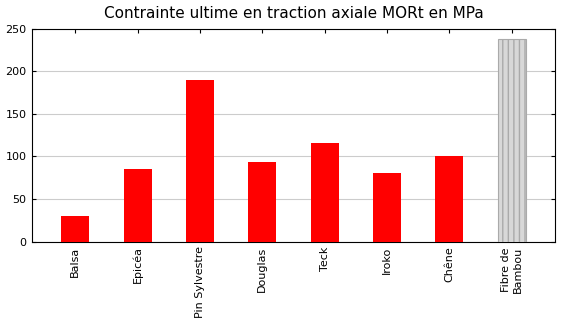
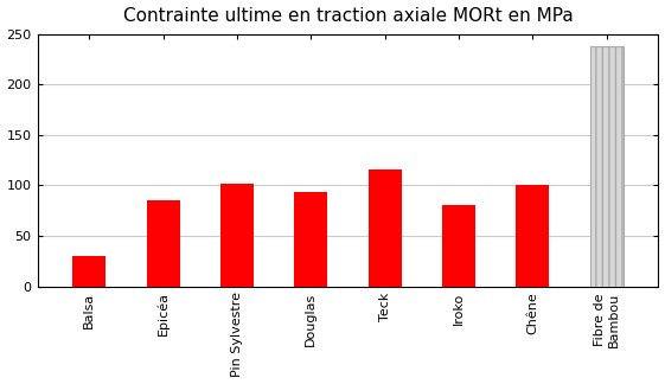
Pin Sylvestre: 190 -> 102
